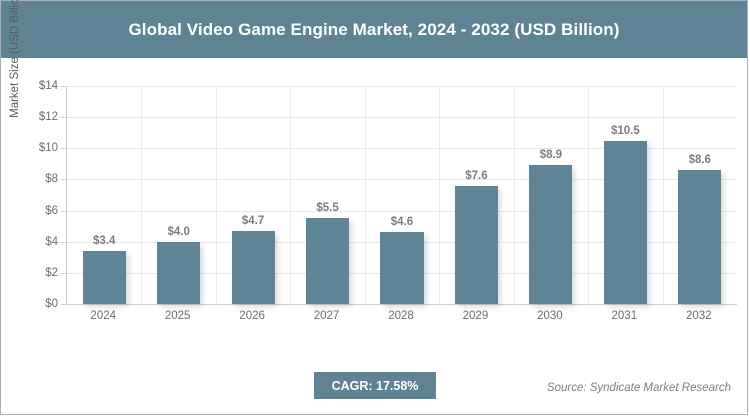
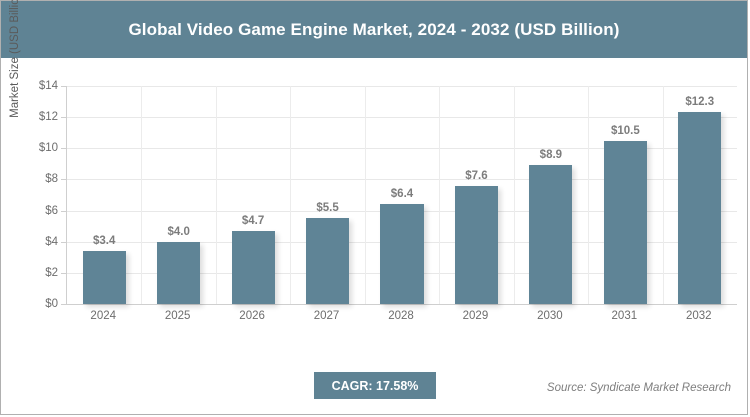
2028: $4.6 -> $6.4
2032: $8.6 -> $12.3
